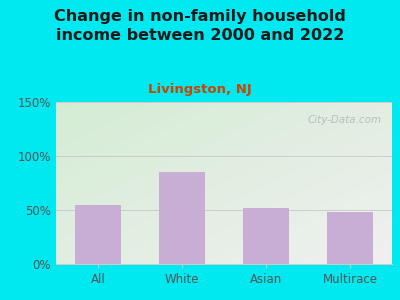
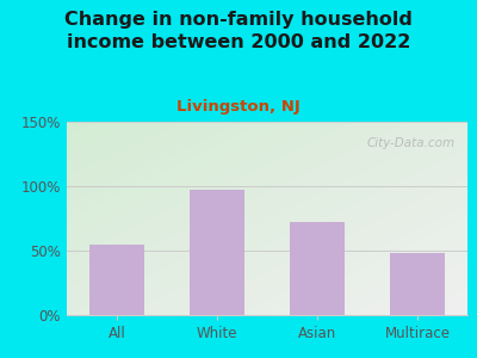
White: 85% -> 97%
Asian: 52% -> 72%
